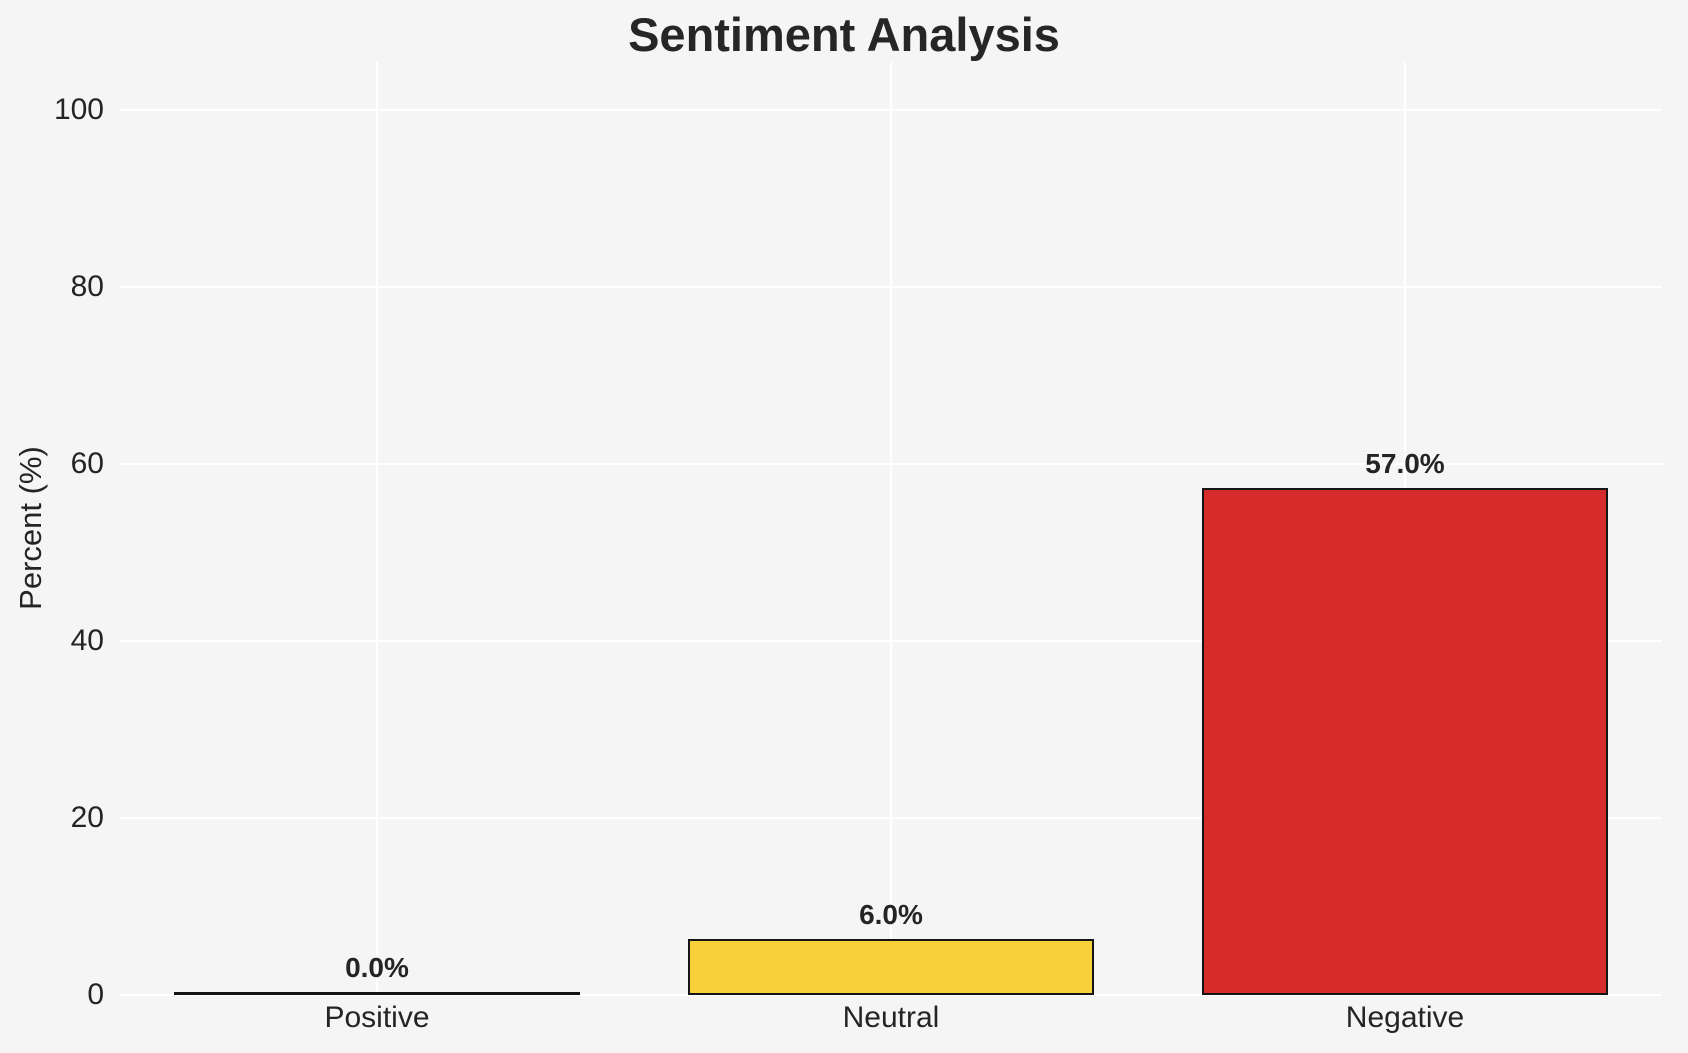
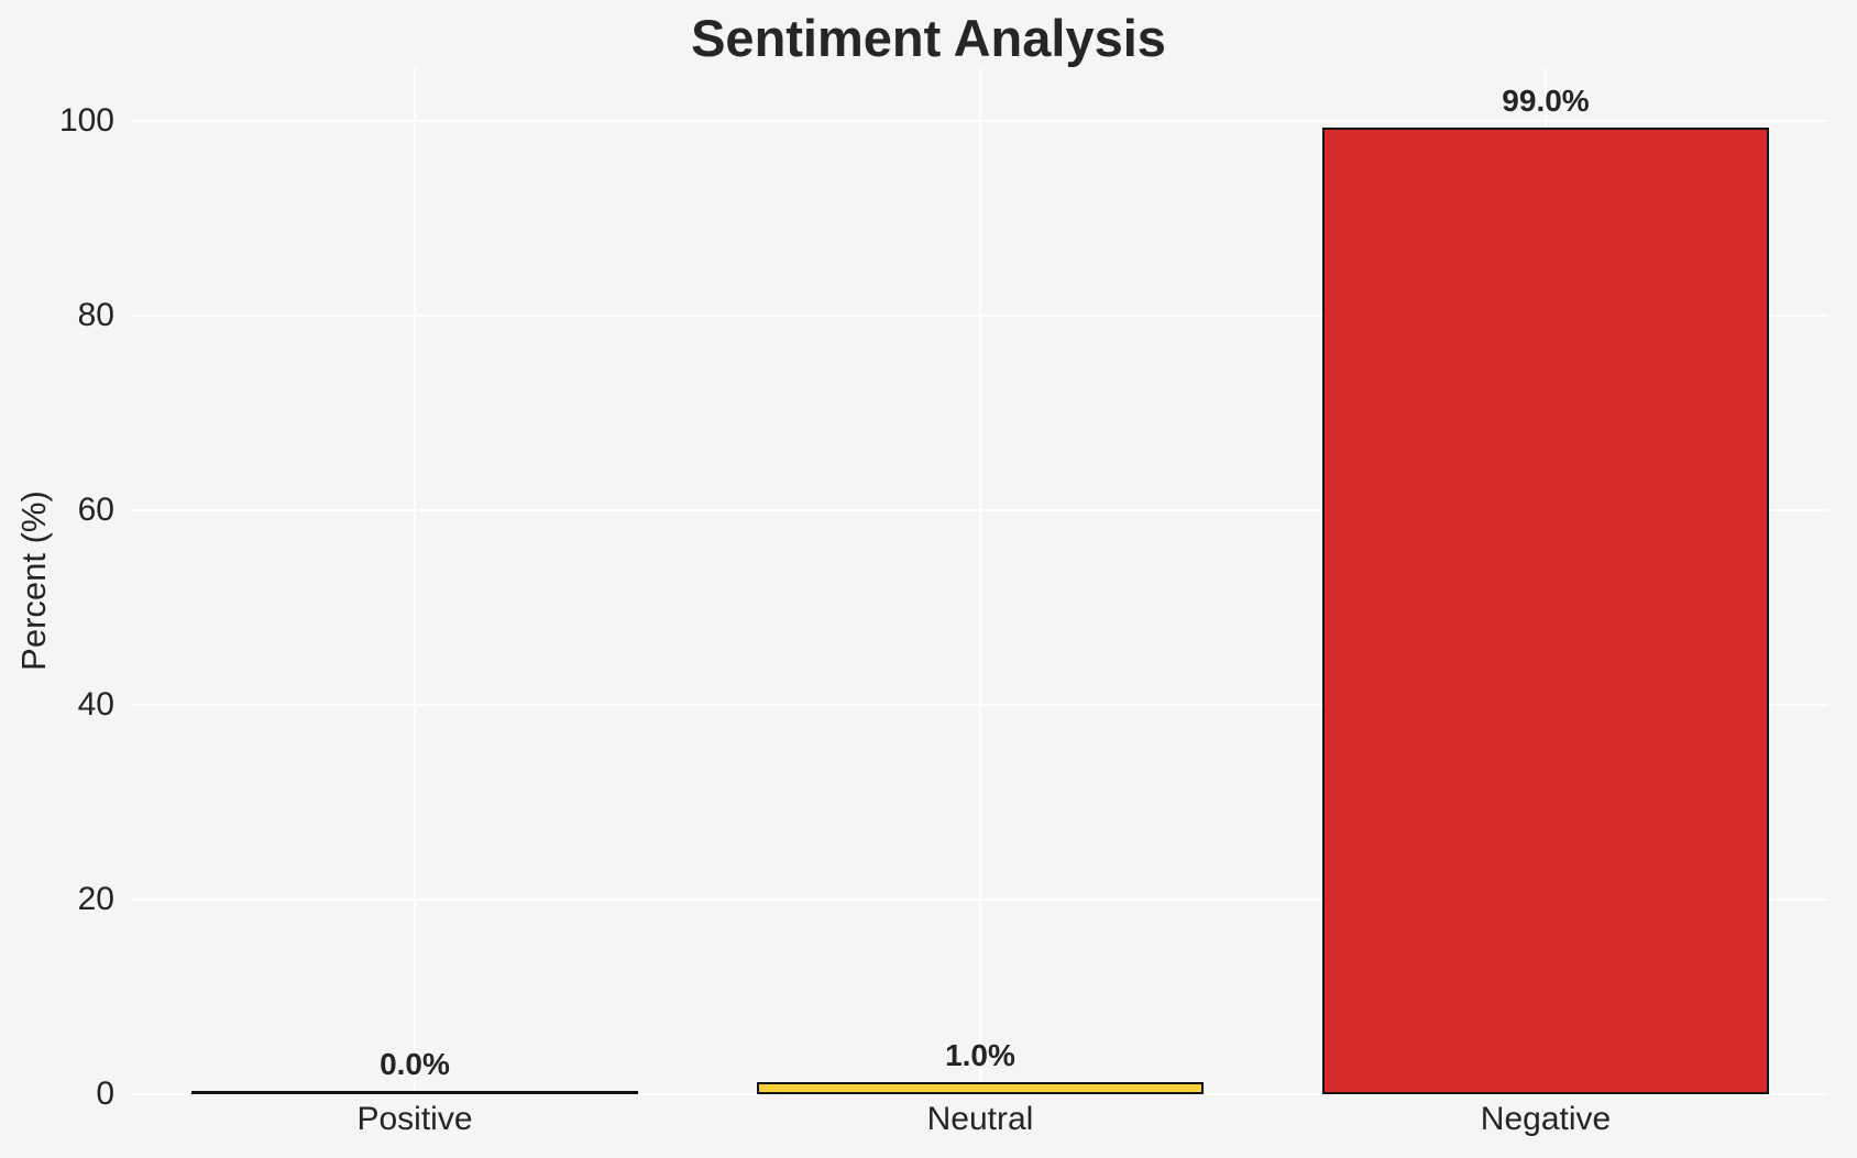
Neutral: 6.0% -> 1.0%
Negative: 57.0% -> 99.0%
